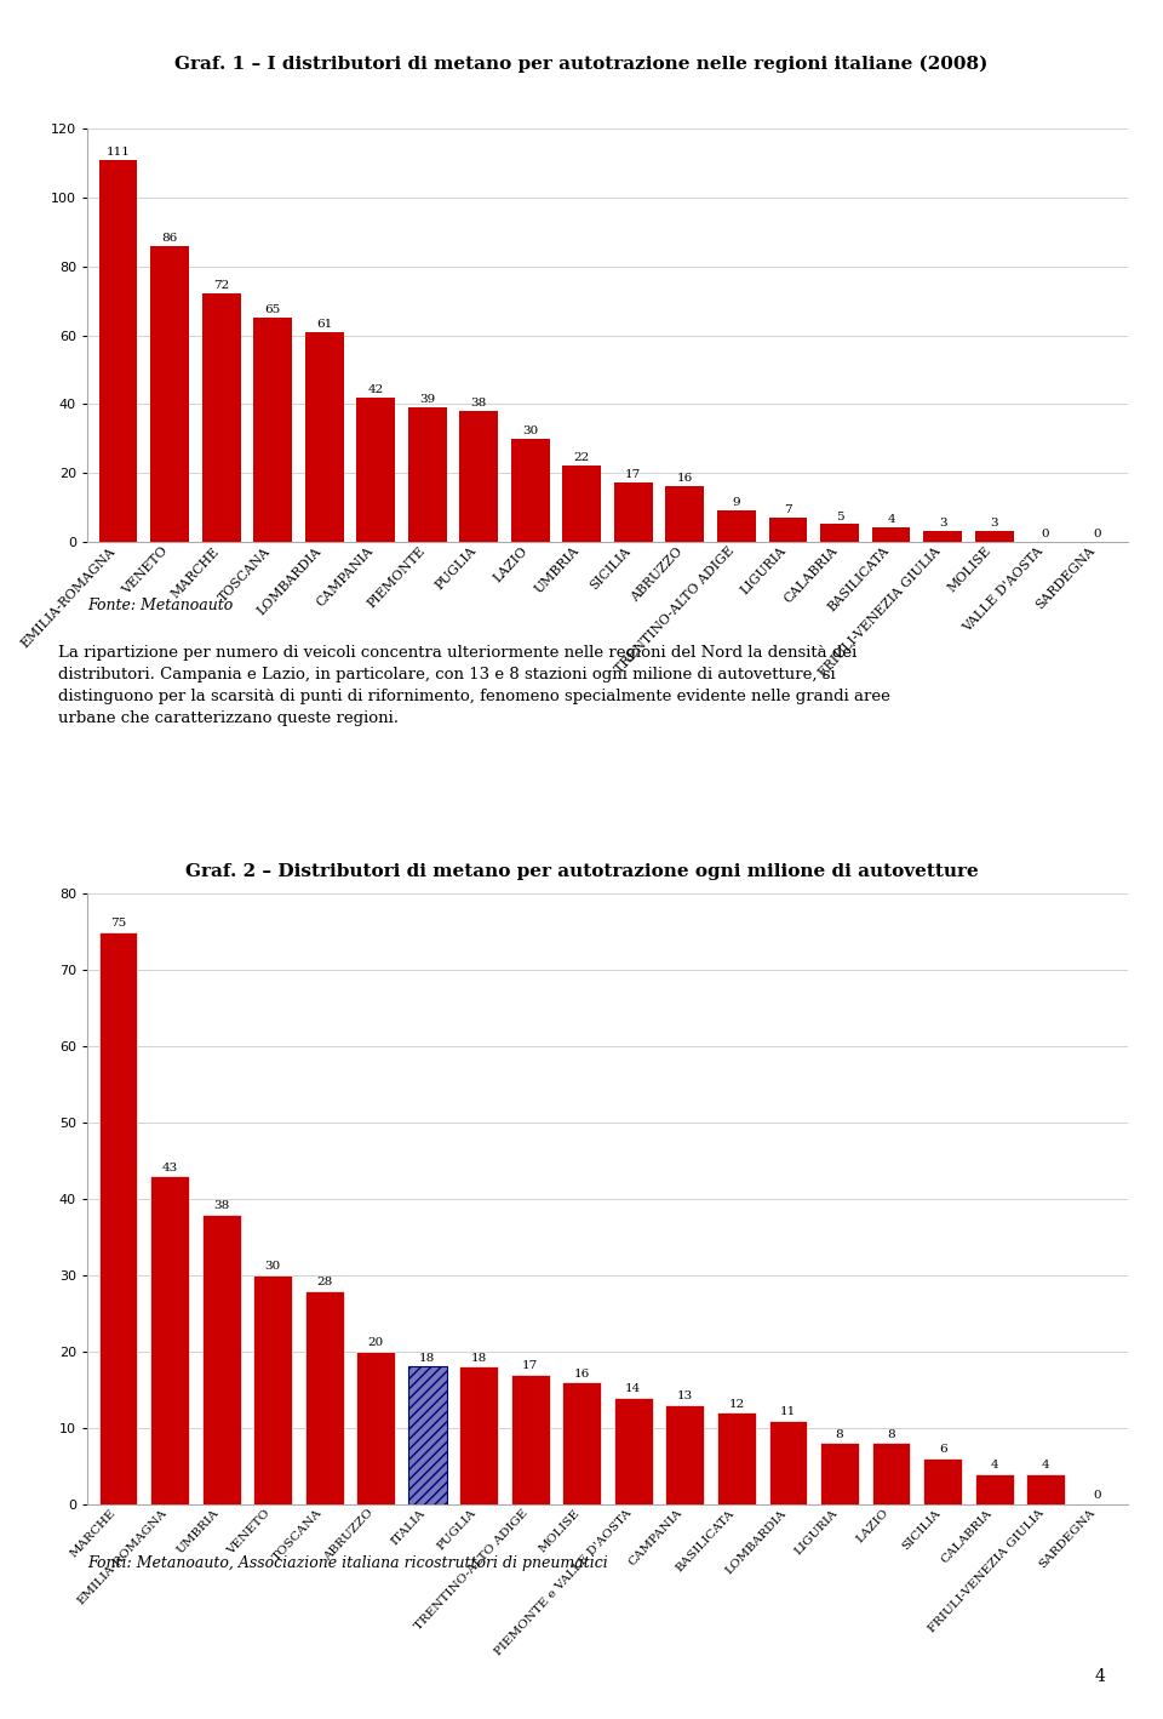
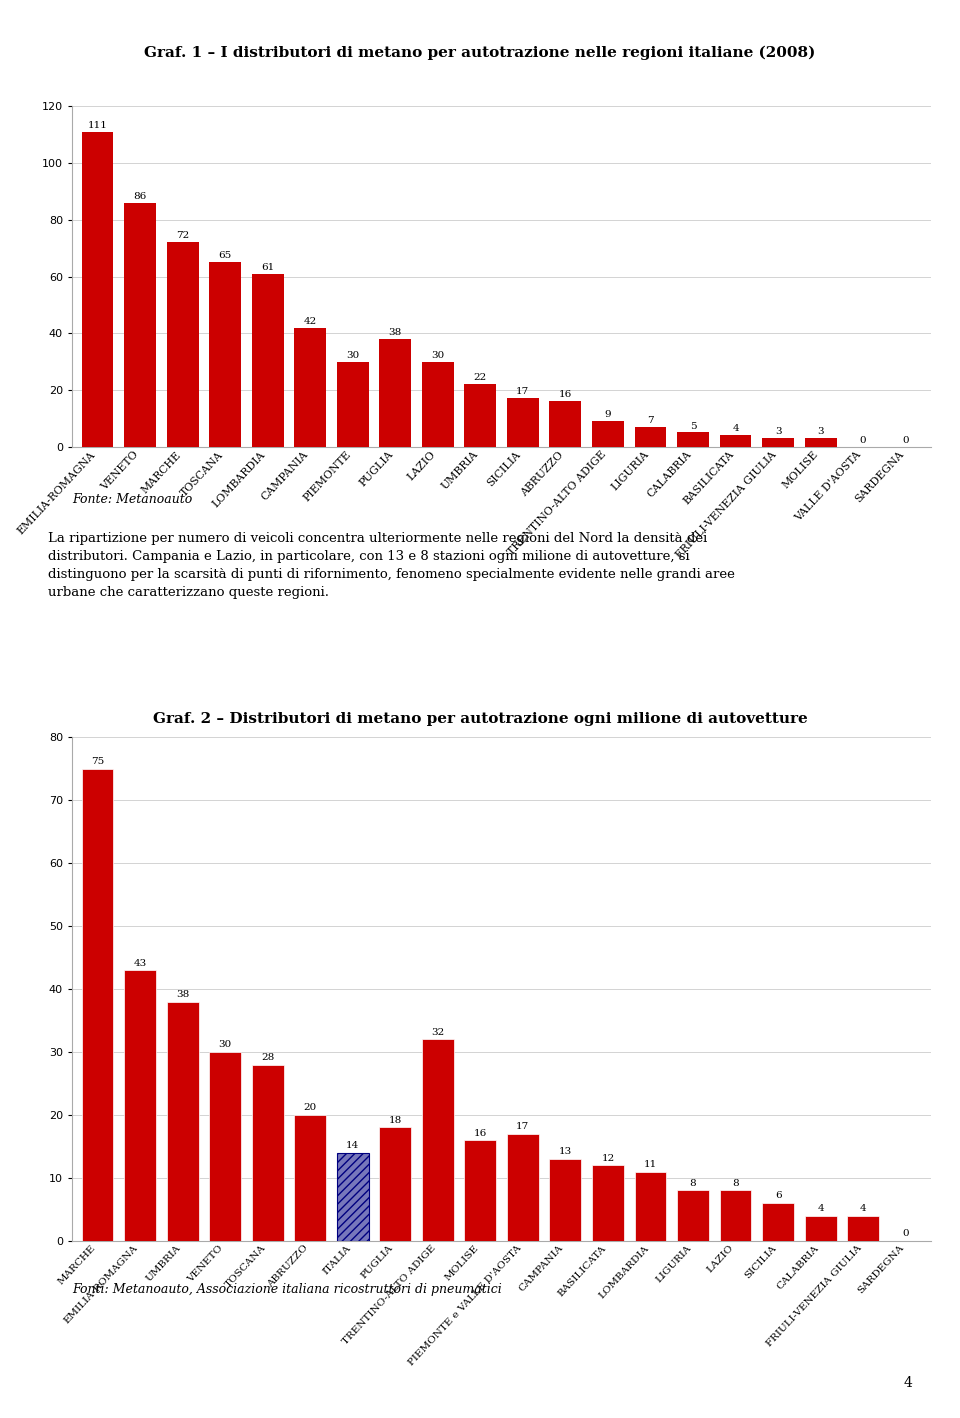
PIEMONTE: 39 -> 30
ITALIA: 18 -> 14
TRENTINO-ALTO ADIGE: 17 -> 32
PIEMONTE e VALLE D'AOSTA: 14 -> 17
